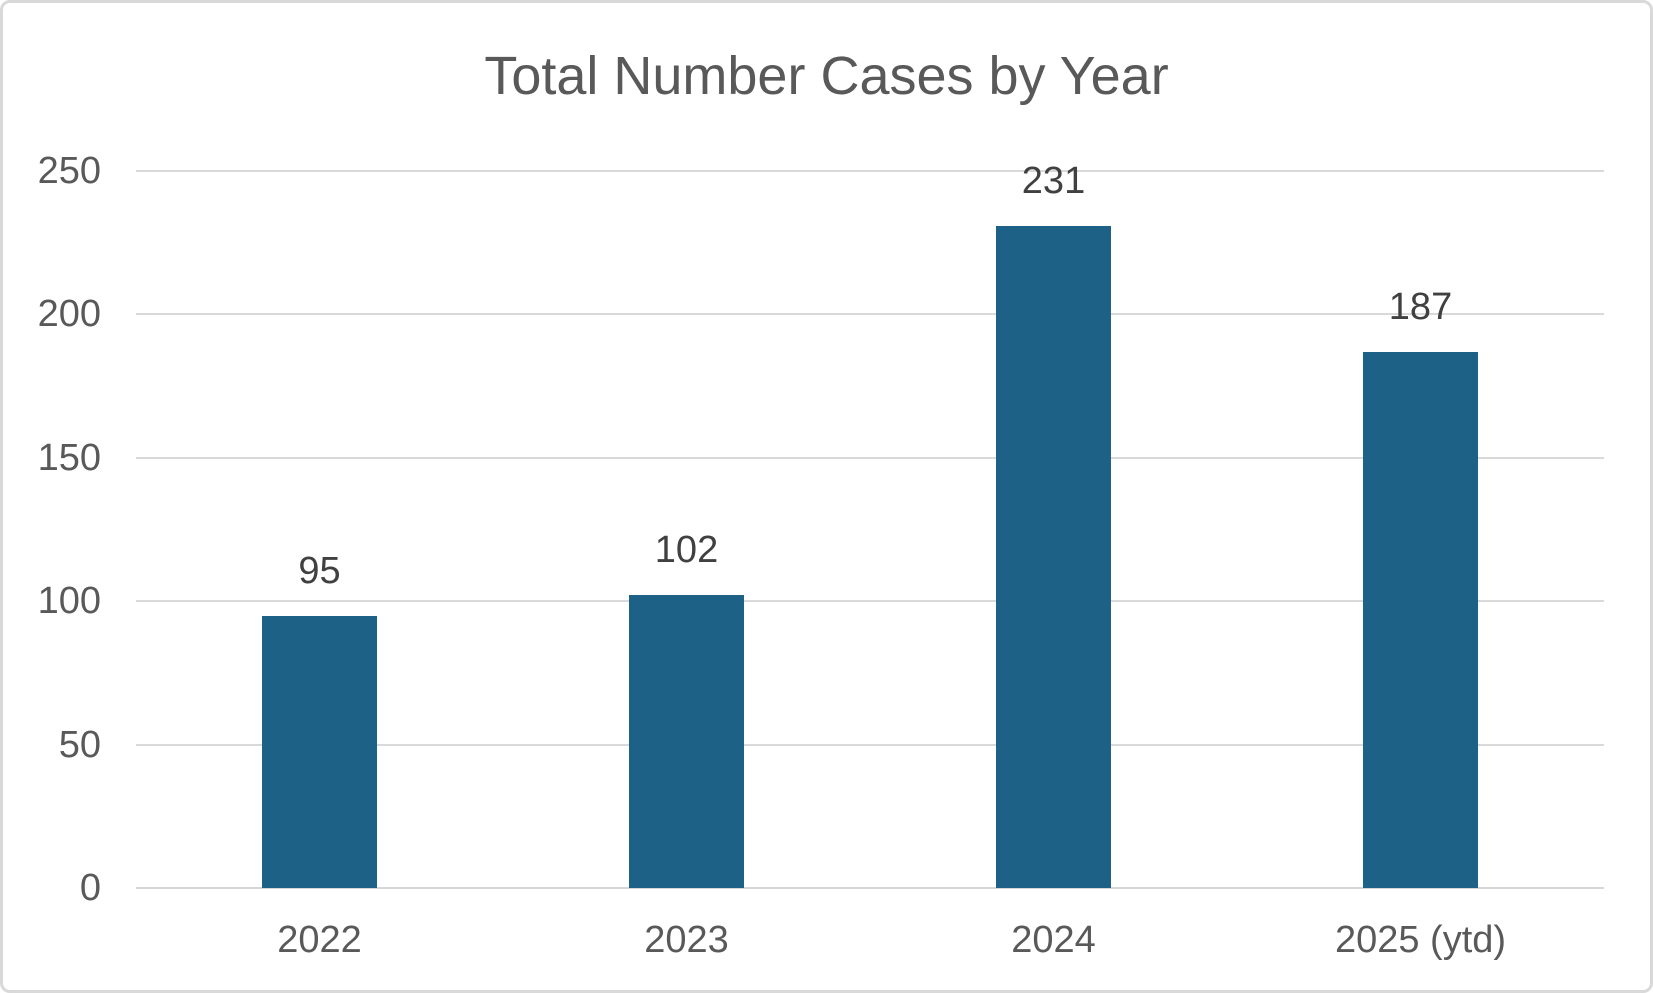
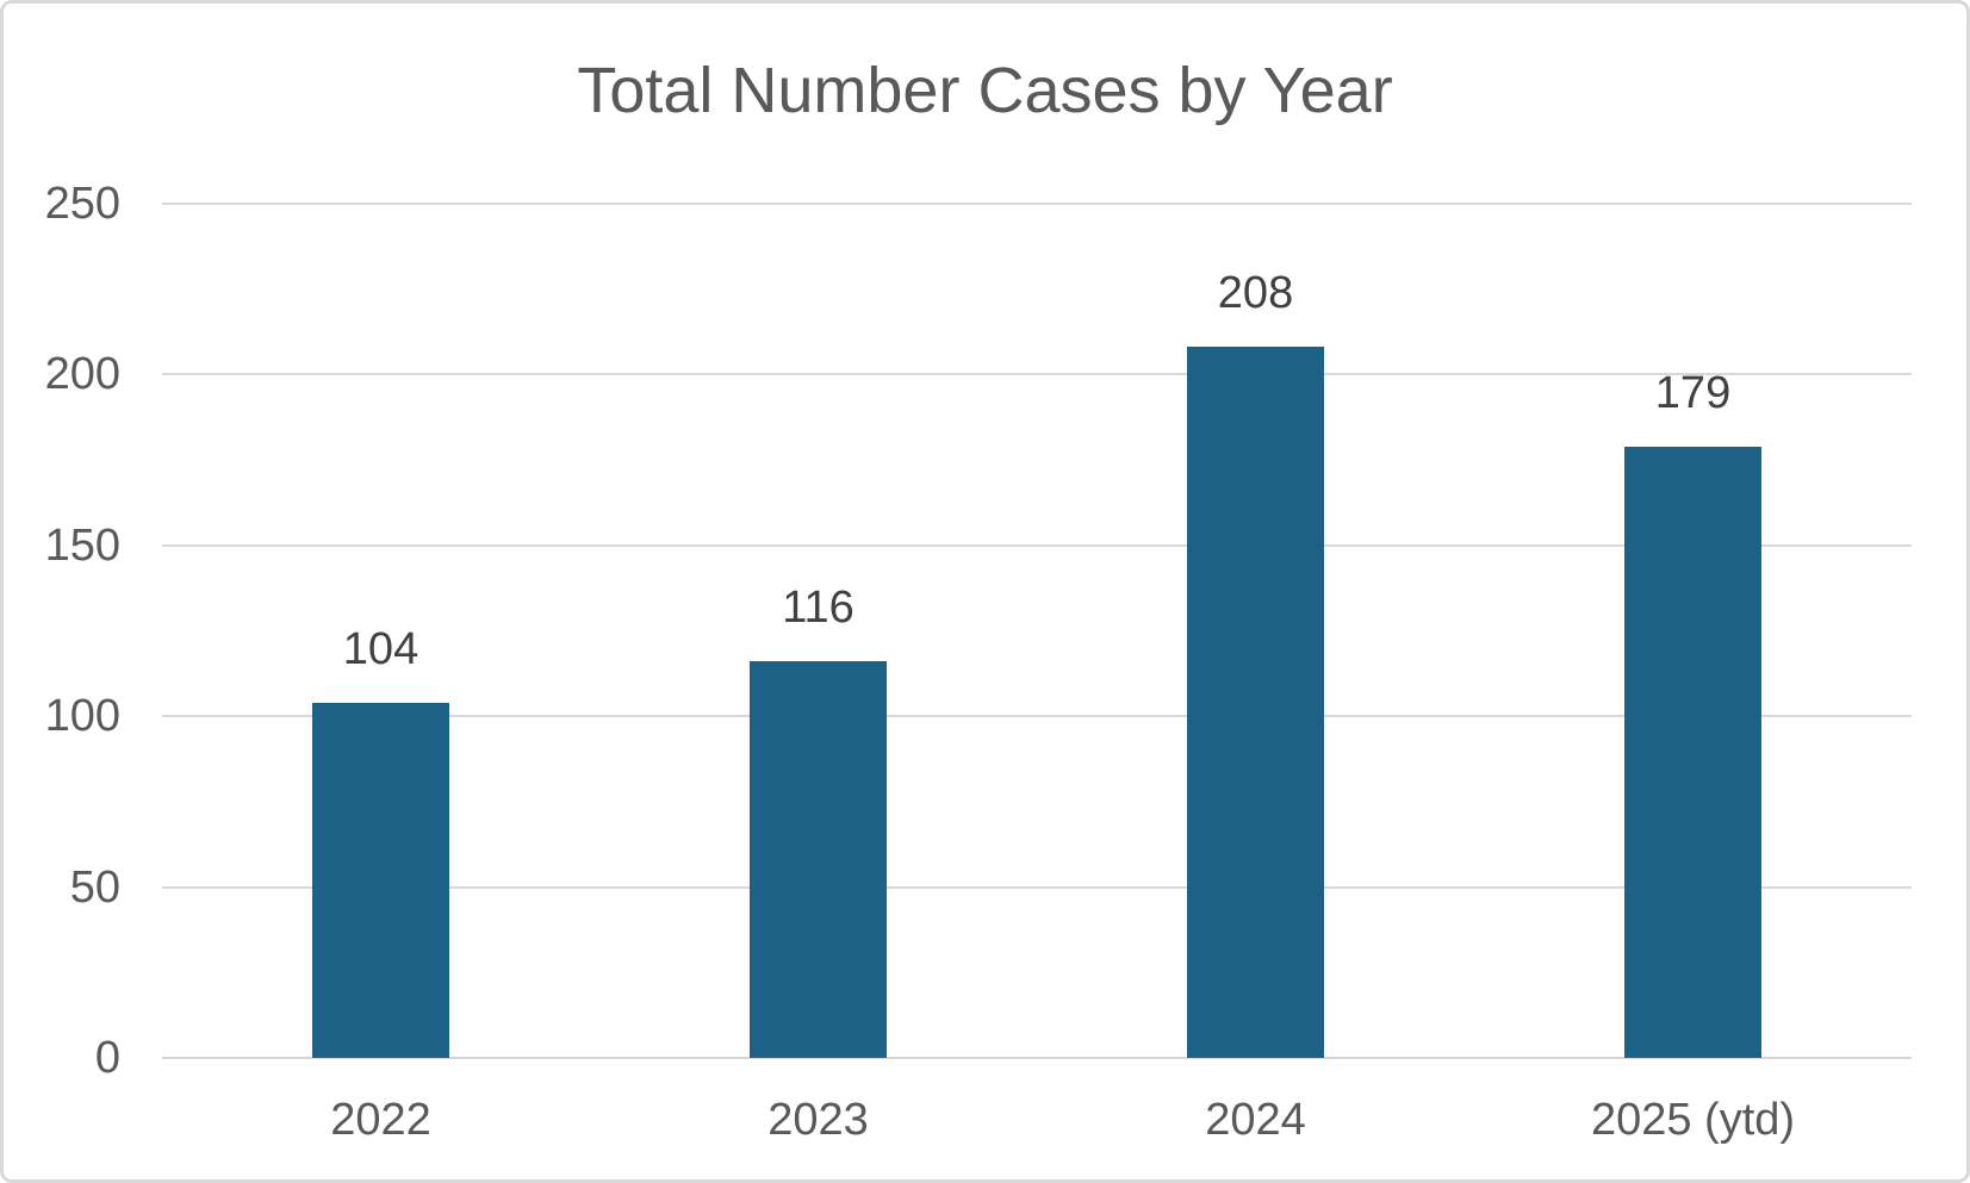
2022: 95 -> 104
2023: 102 -> 116
2024: 231 -> 208
2025 (ytd): 187 -> 179
